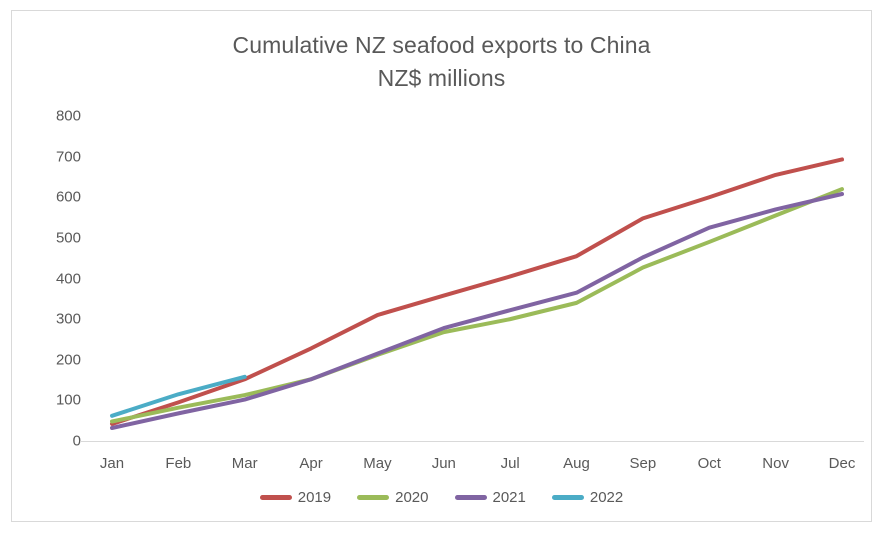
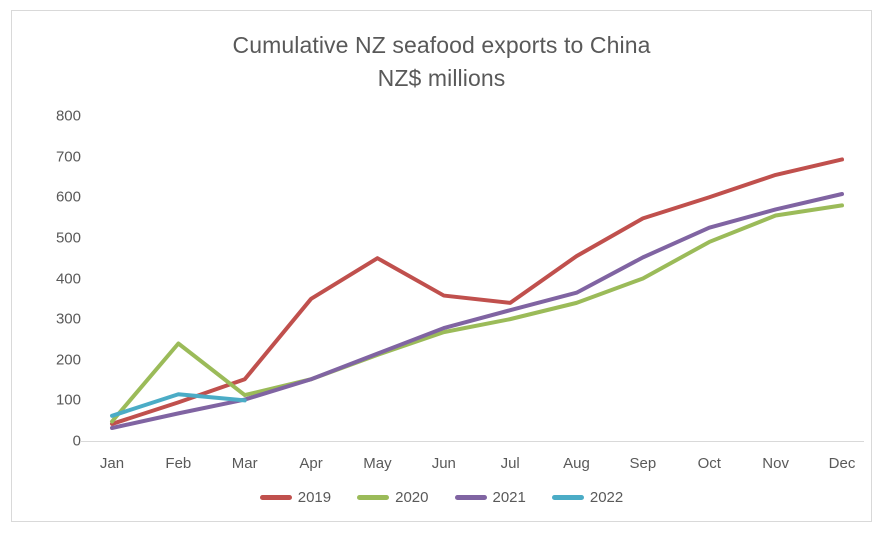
2020/Feb: 80 -> 240
2022/Mar: 160 -> 100
2019/Apr: 230 -> 350
2019/May: 310 -> 450
2019/Jul: 400 -> 340
2020/Sep: 430 -> 400
2020/Dec: 620 -> 580
